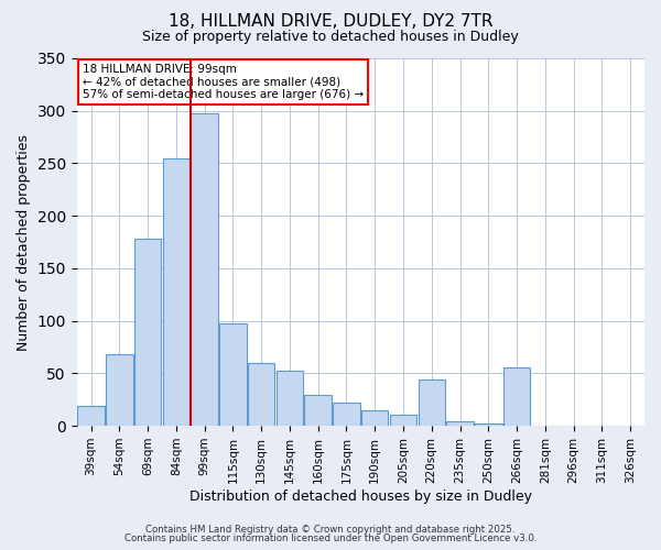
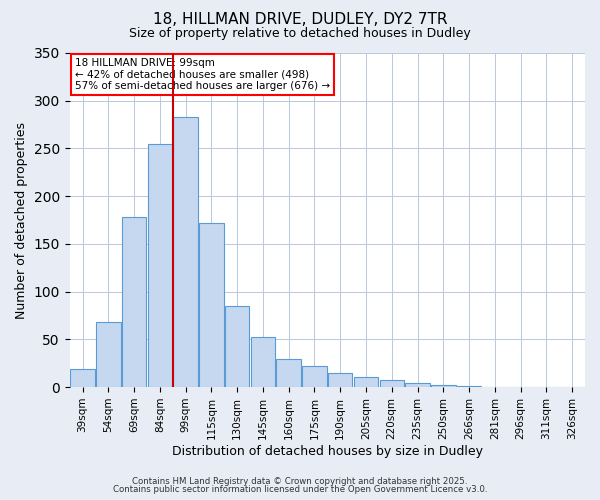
99sqm: 298 -> 283
115sqm: 98 -> 172
130sqm: 60 -> 85
220sqm: 44 -> 7
266sqm: 56 -> 1
